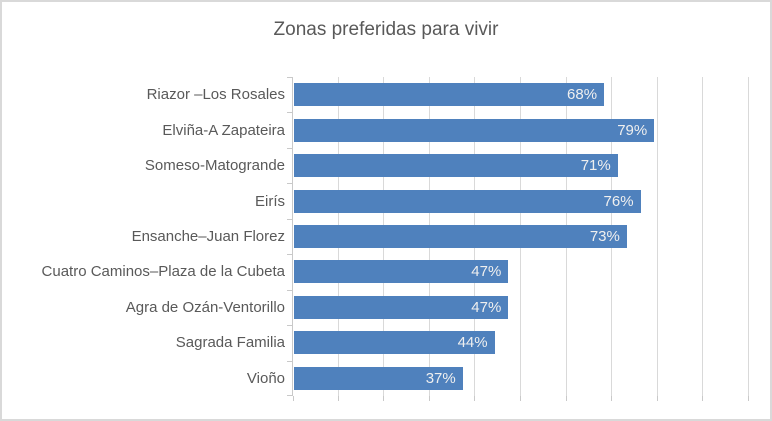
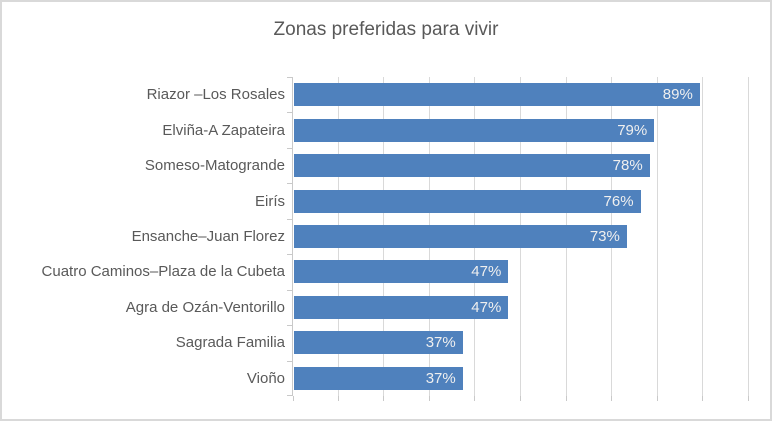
Riazor –Los Rosales: 68% -> 89%
Someso-Matogrande: 71% -> 78%
Sagrada Familia: 44% -> 37%
